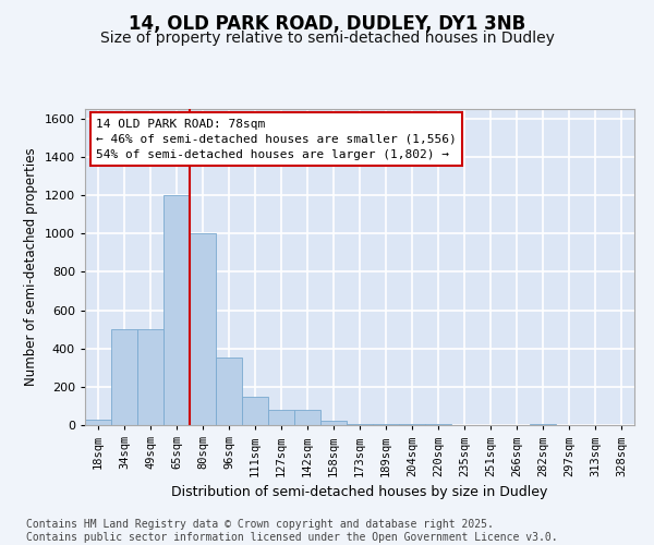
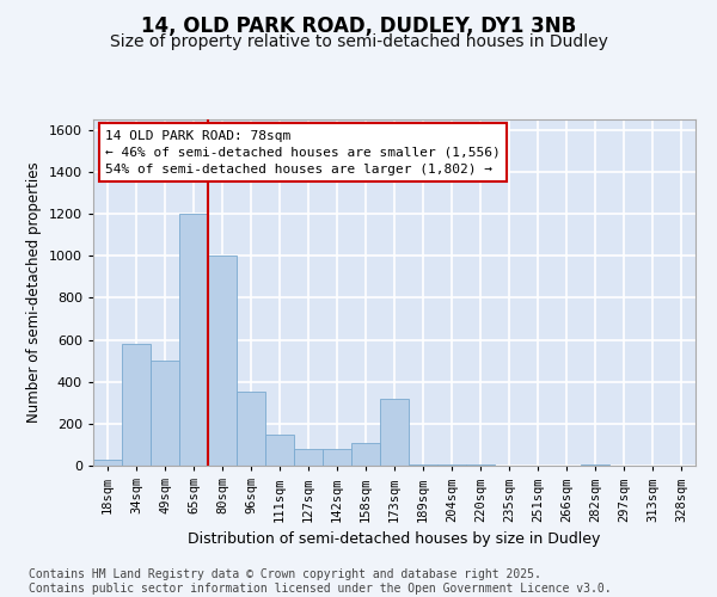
34sqm: 500 -> 580
158sqm: 20 -> 110
173sqm: 0 -> 320
